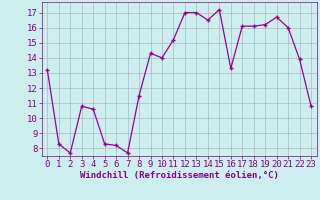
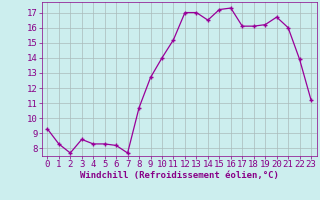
0: 13.2 -> 9.3
3: 10.8 -> 8.6
4: 10.6 -> 8.3
8: 11.5 -> 10.7
9: 14.3 -> 12.7
16: 13.3 -> 17.3
23: 10.8 -> 11.2
